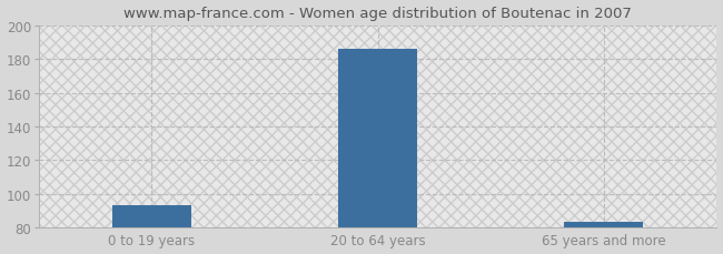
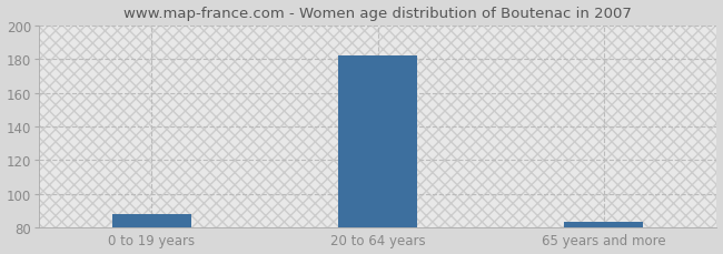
0 to 19 years: 93 -> 88
20 to 64 years: 186 -> 182
